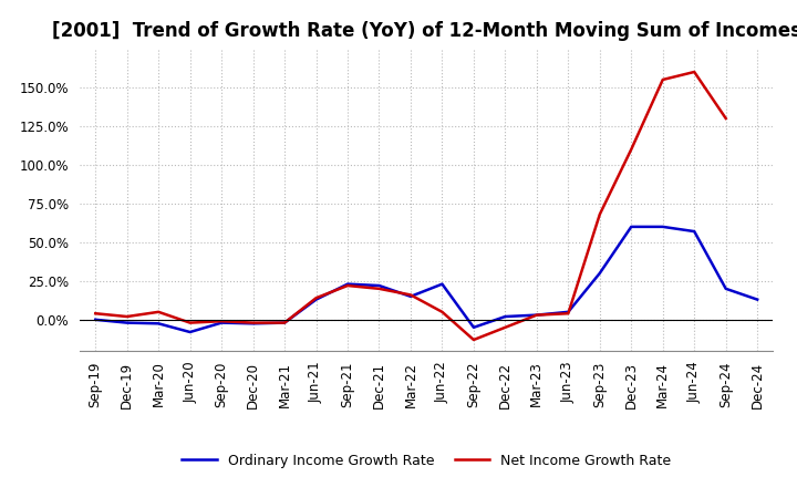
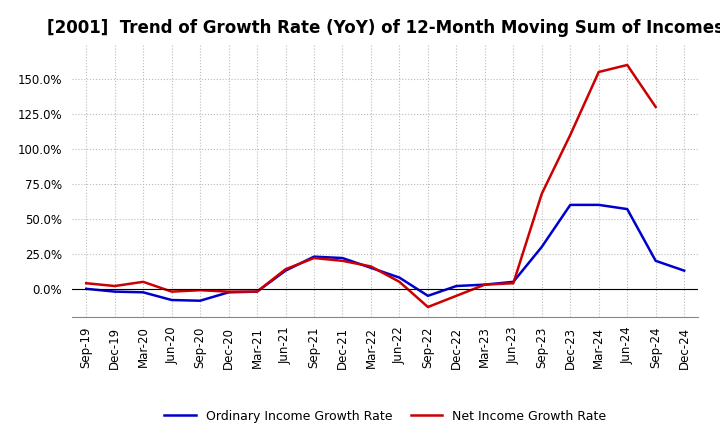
Ordinary Income Growth Rate/Sep-20: -2% -> -8%
Ordinary Income Growth Rate/Jun-22: 23% -> 8%
